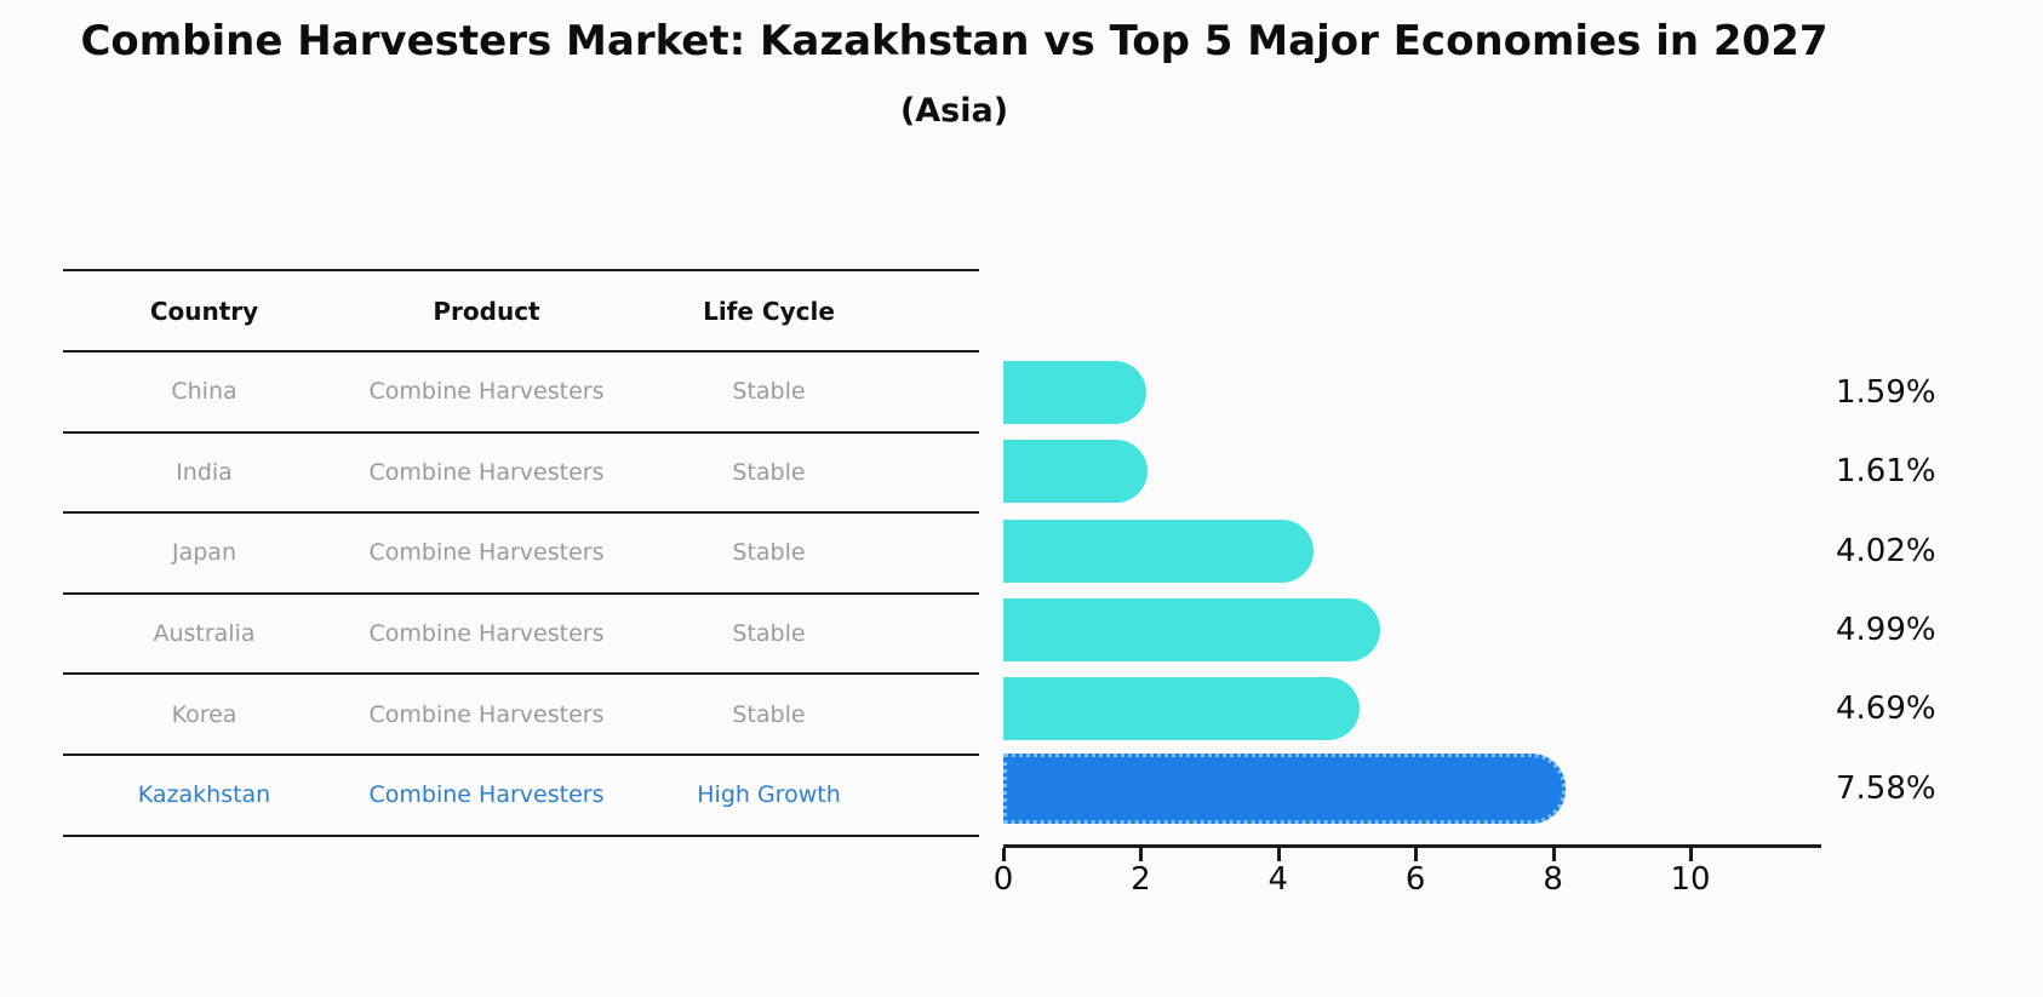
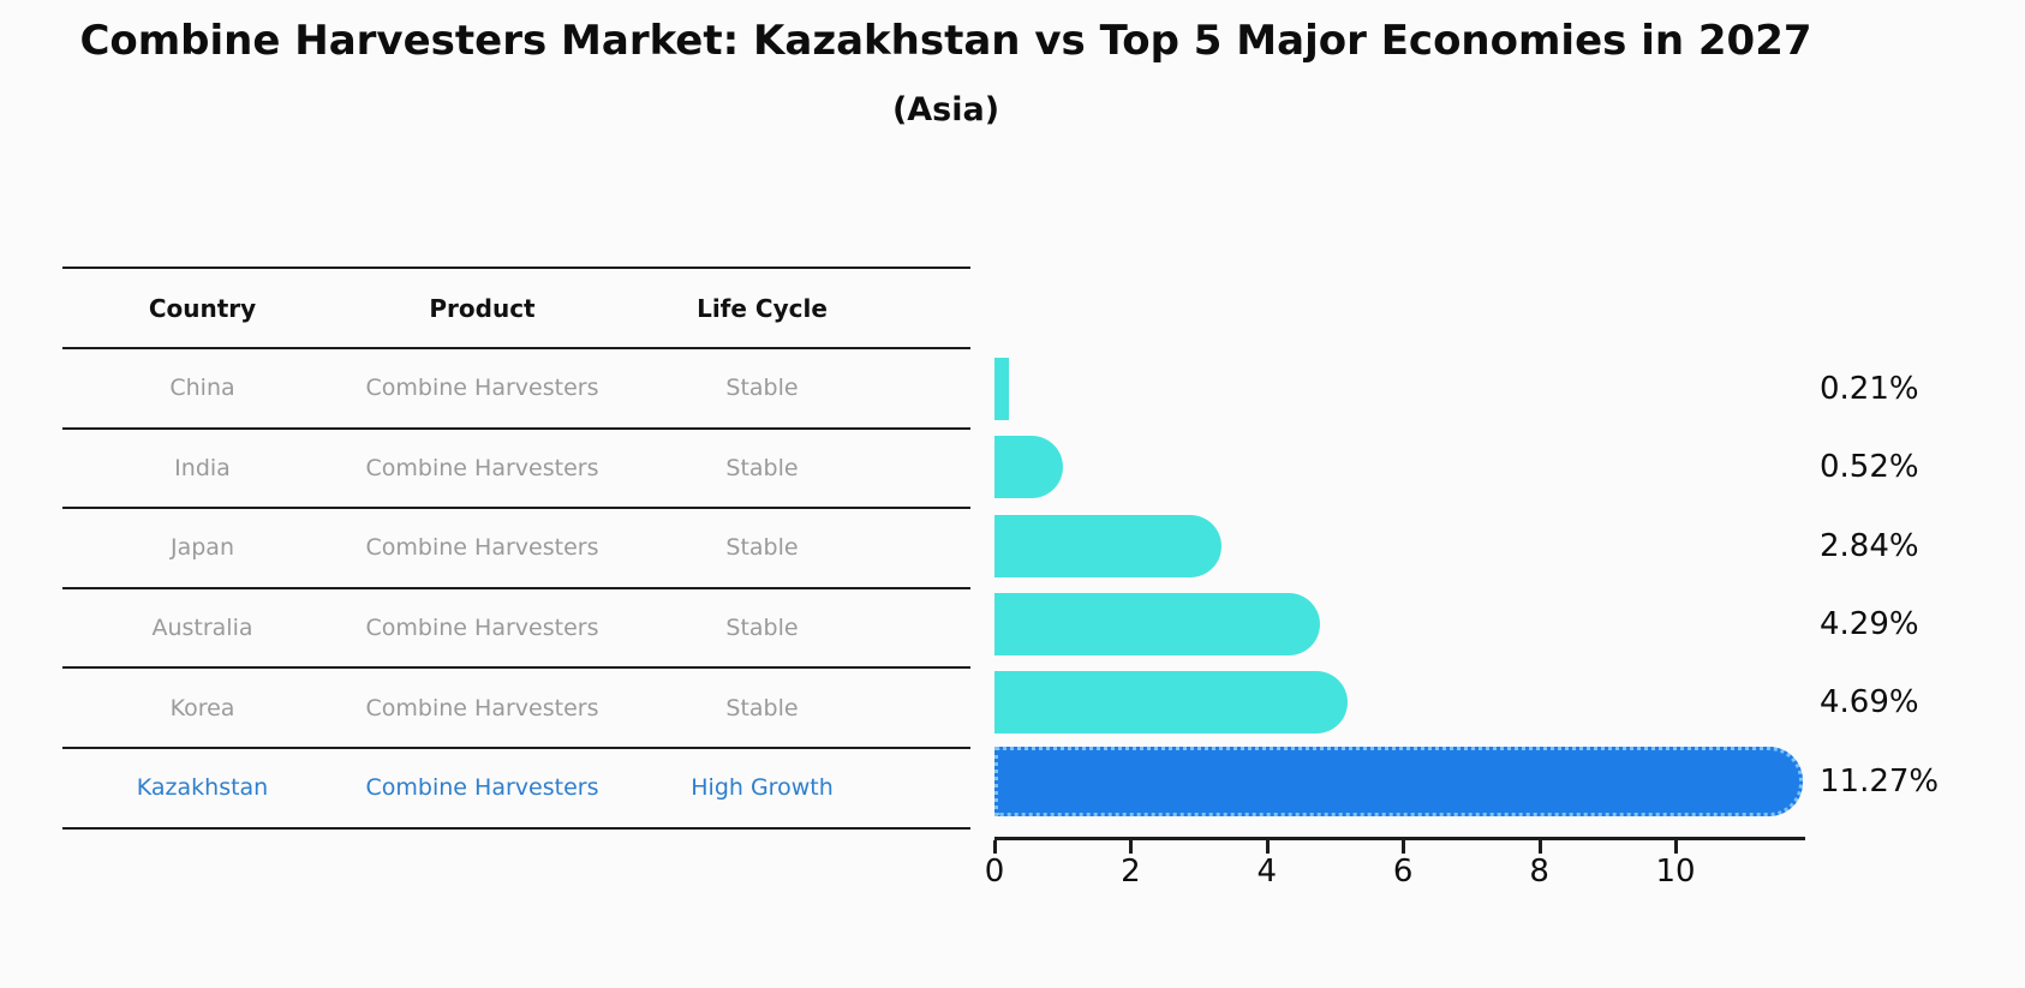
China: 1.59% -> 0.21%
India: 1.61% -> 0.52%
Japan: 4.02% -> 2.84%
Australia: 4.99% -> 4.29%
Kazakhstan: 7.58% -> 11.27%
